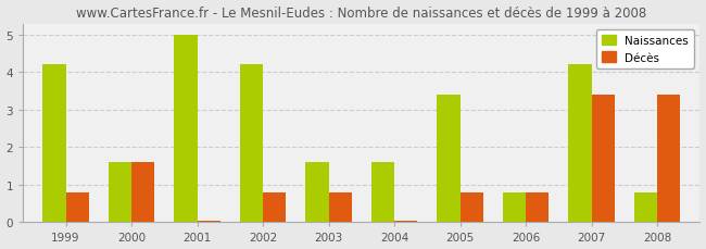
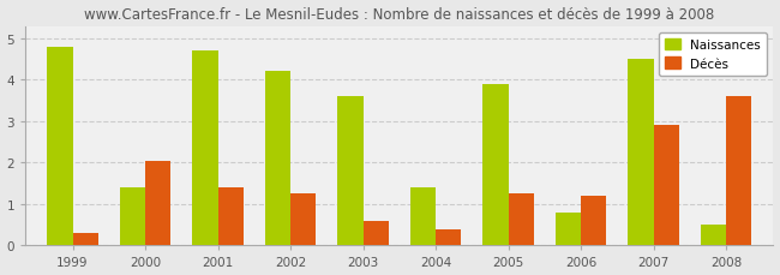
Naissances/1999: 4.2 -> 4.8
Décès/1999: 0.80 -> 0.30
Naissances/2000: 1.6 -> 1.4
Décès/2000: 1.60 -> 2.05
Naissances/2001: 5.0 -> 4.7
Décès/2001: 0.05 -> 1.40
Décès/2002: 0.80 -> 1.25
Naissances/2003: 1.6 -> 3.6
Décès/2003: 0.80 -> 0.60
Naissances/2004: 1.6 -> 1.4
Décès/2004: 0.05 -> 0.40
Naissances/2005: 3.4 -> 3.9
Décès/2005: 0.80 -> 1.25
Décès/2006: 0.80 -> 1.20
Naissances/2007: 4.2 -> 4.5
Décès/2007: 3.40 -> 2.90
Naissances/2008: 0.8 -> 0.5
Décès/2008: 3.40 -> 3.60
